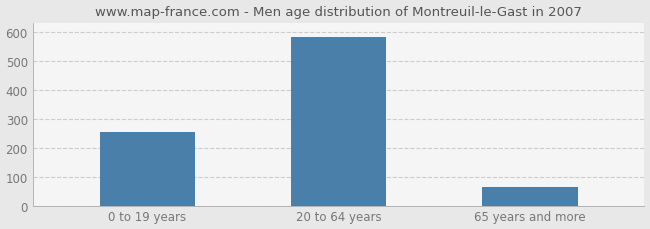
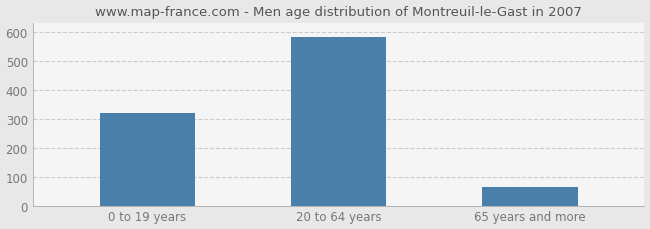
0 to 19 years: 255 -> 320
